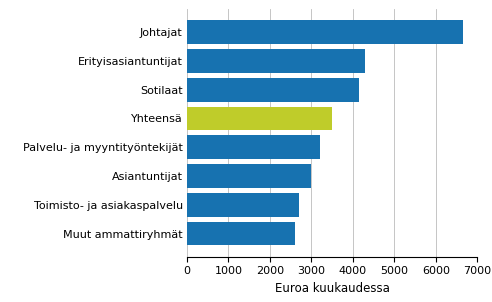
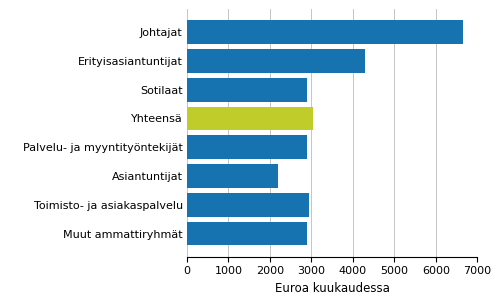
Sotilaat: 4150 -> 2900
Yhteensä: 3500 -> 3050
Palvelu- ja myyntityöntekijät: 3200 -> 2900
Asiantuntijat: 3000 -> 2200
Toimisto- ja asiakaspalvelu: 2700 -> 2950
Muut ammattiryhmät: 2600 -> 2900
